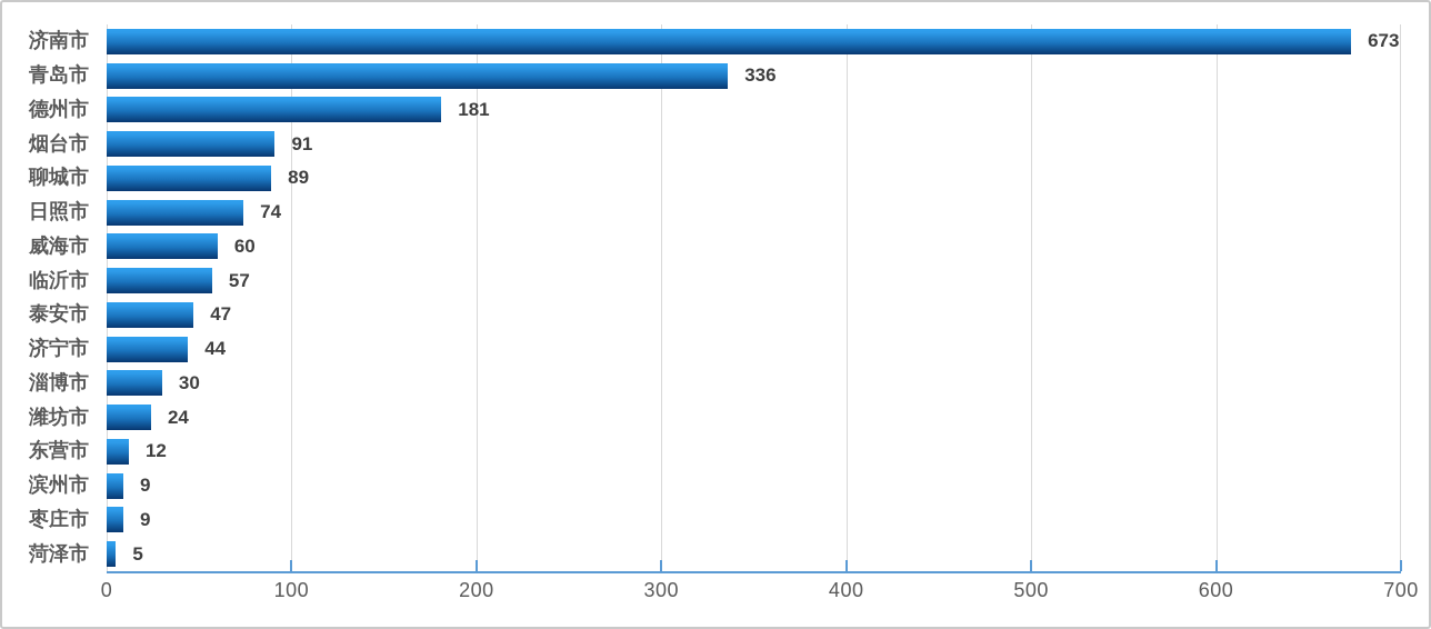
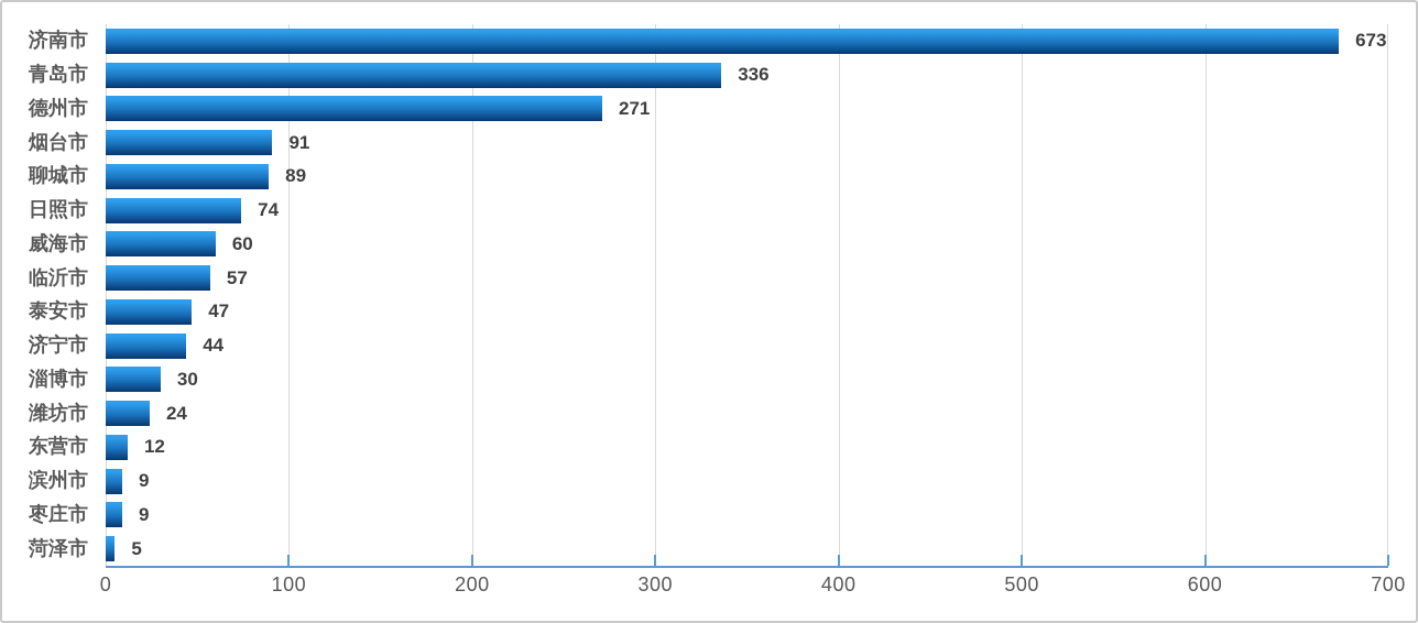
德州市: 181 -> 271
